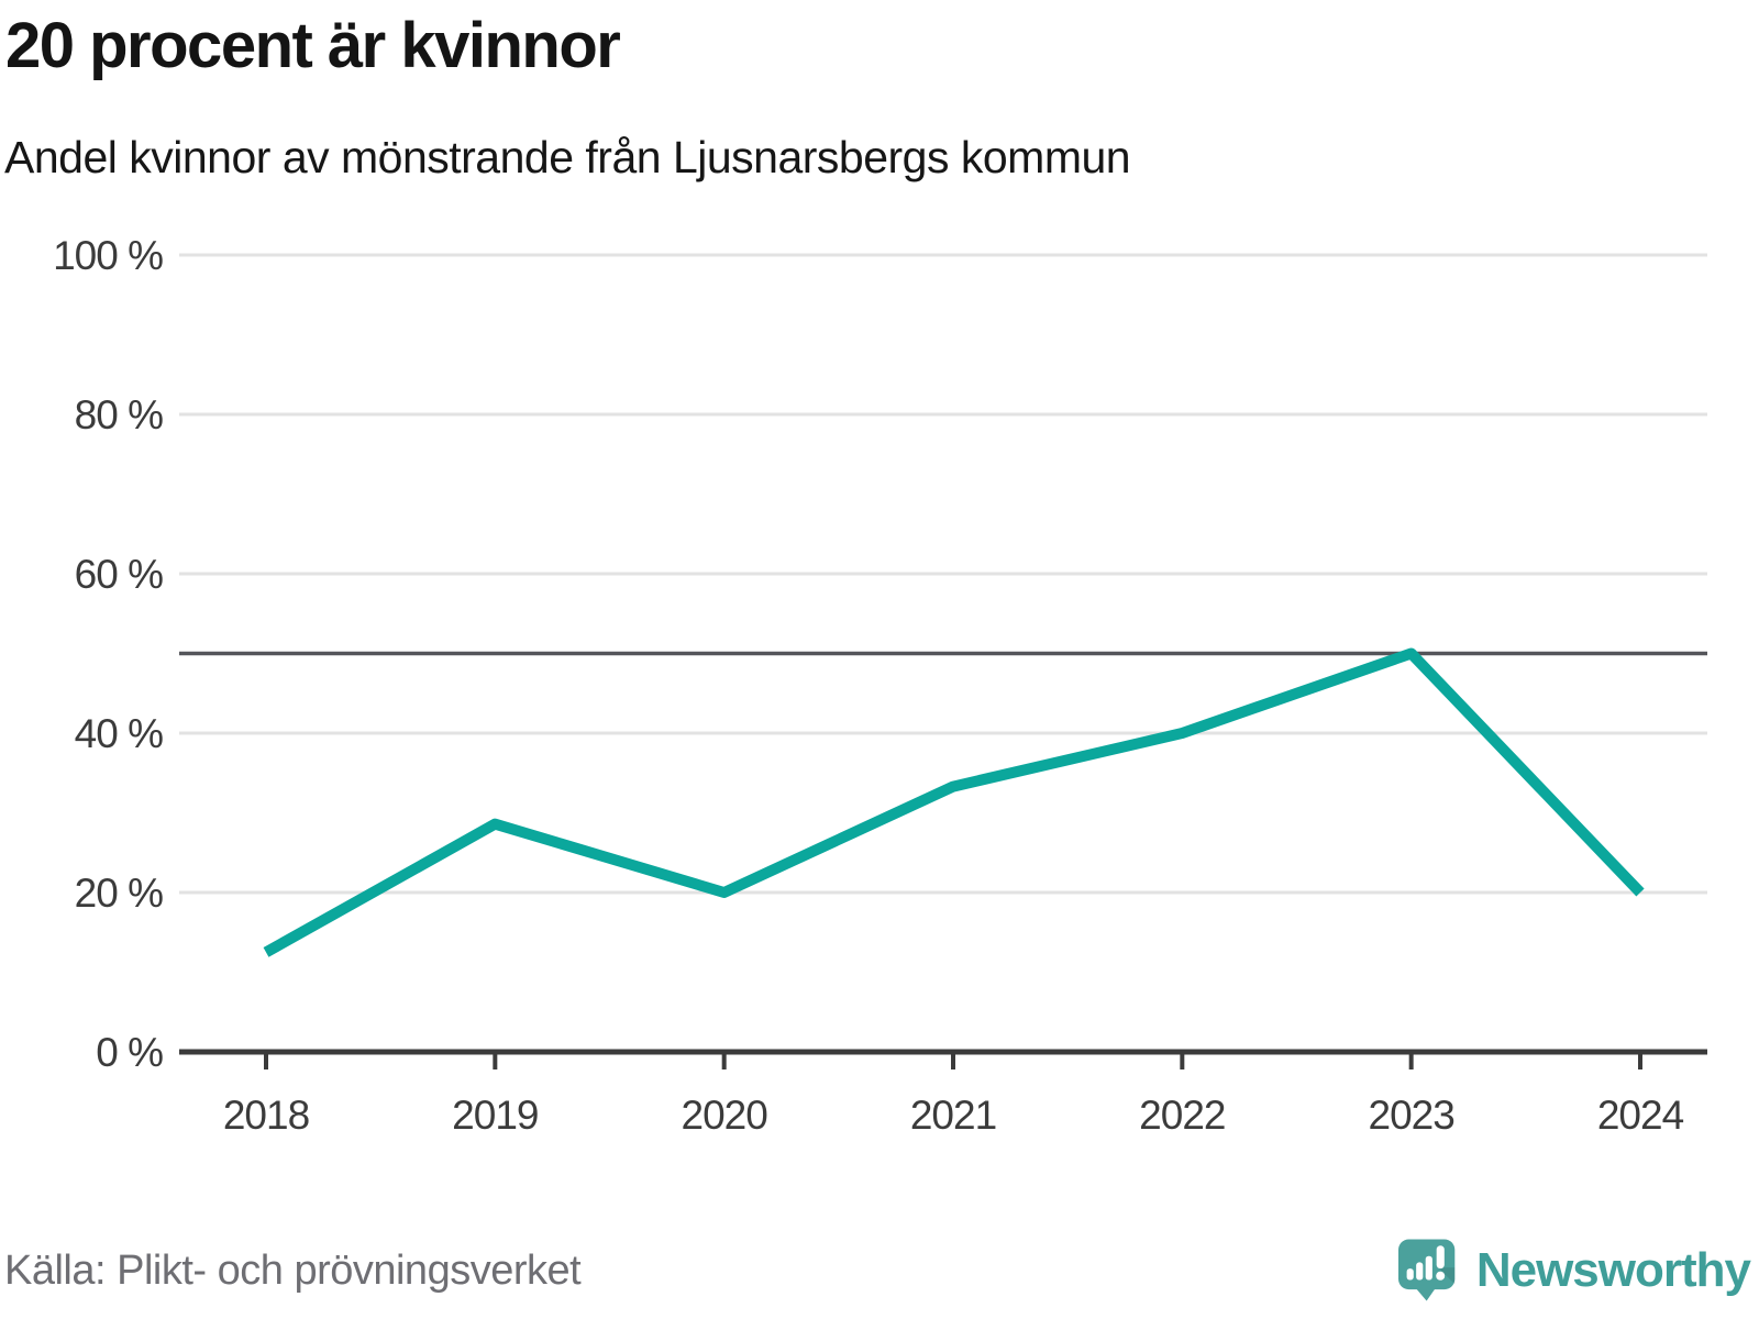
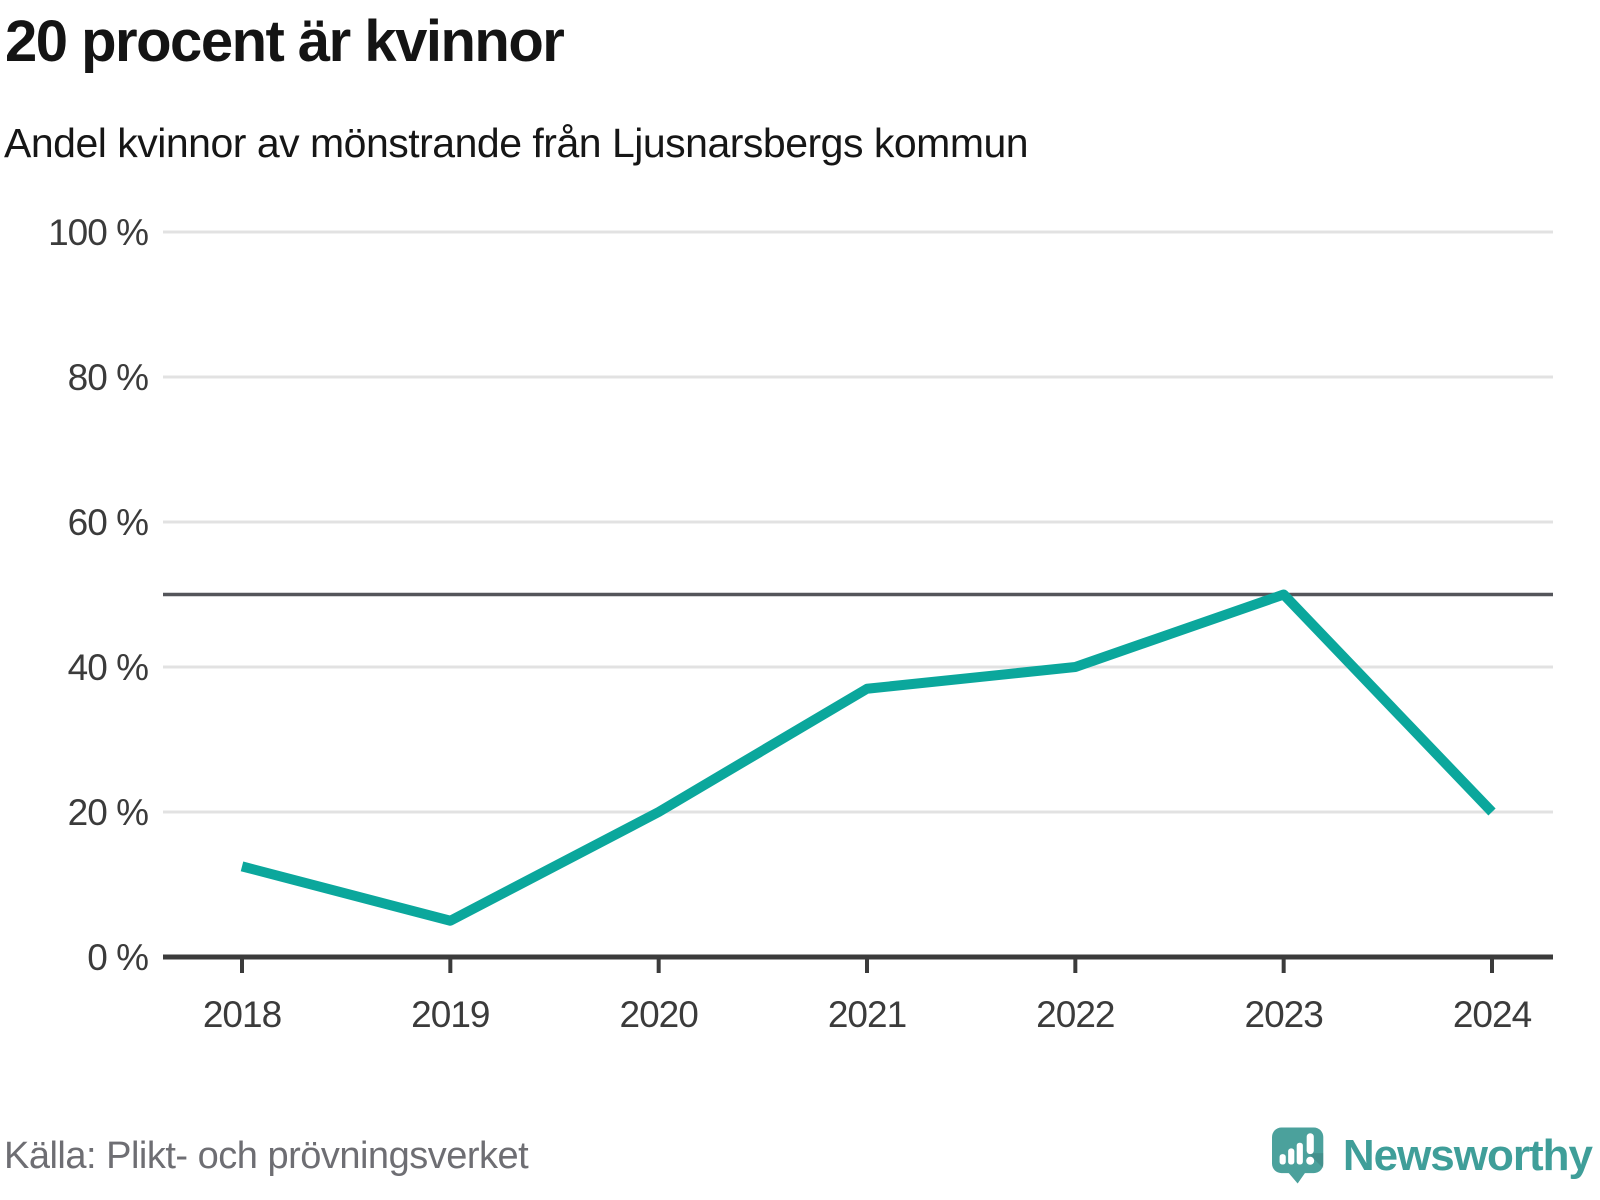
2019: 29% -> 5%
2021: 33% -> 37%
